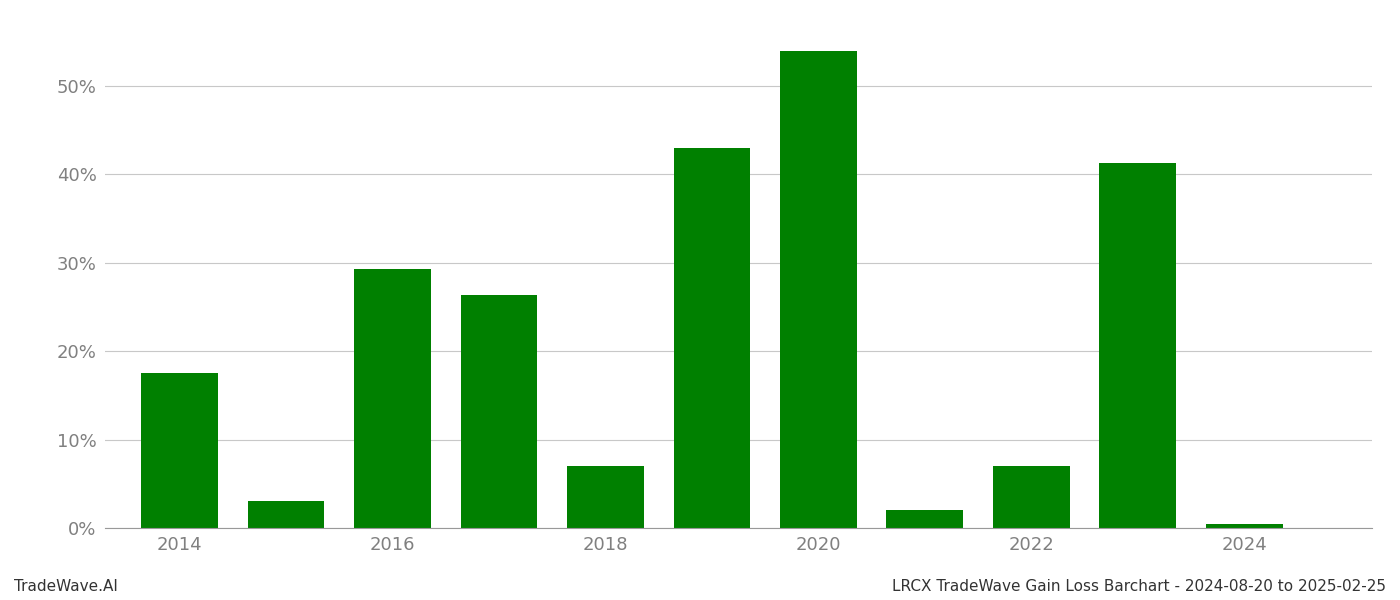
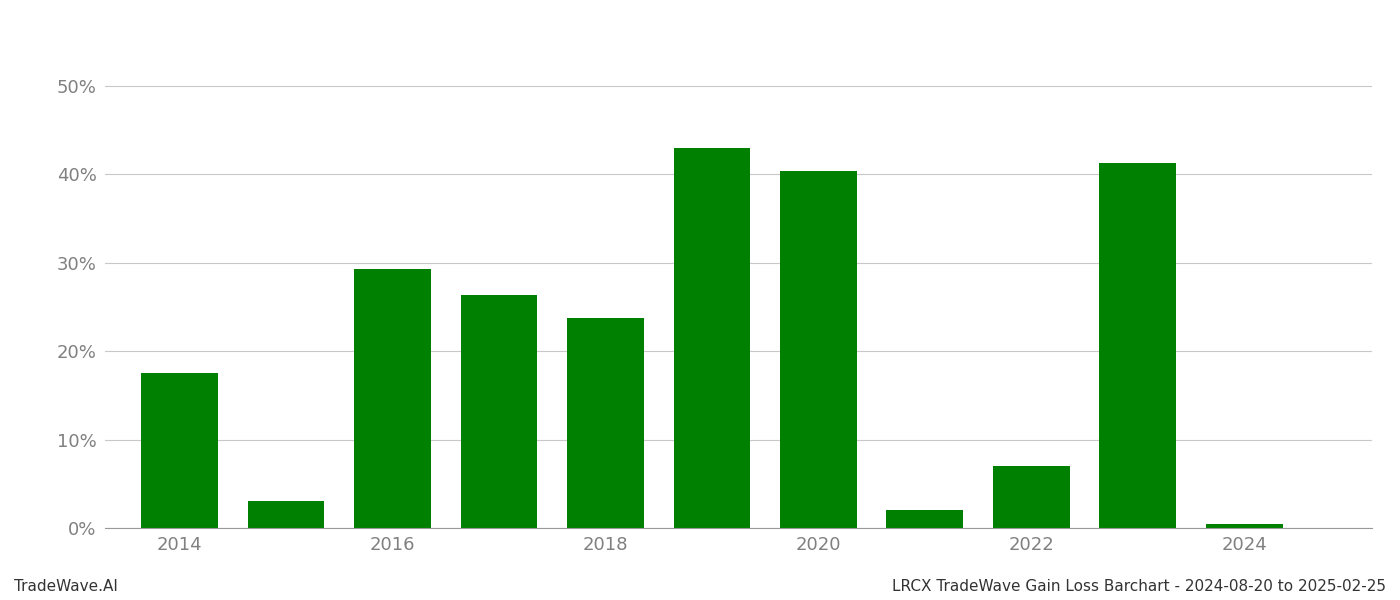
2018: 7.0% -> 23.8%
2020: 54.0% -> 40.4%
